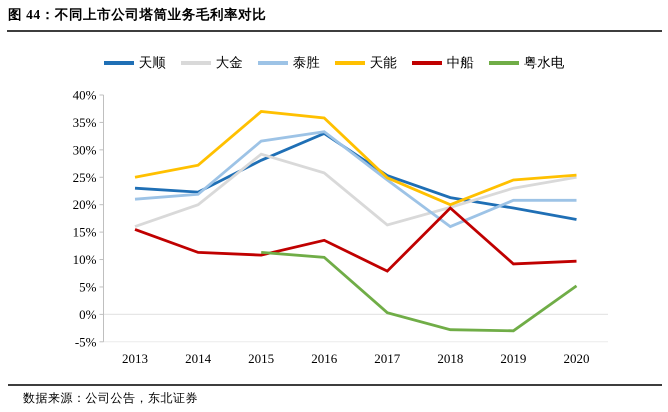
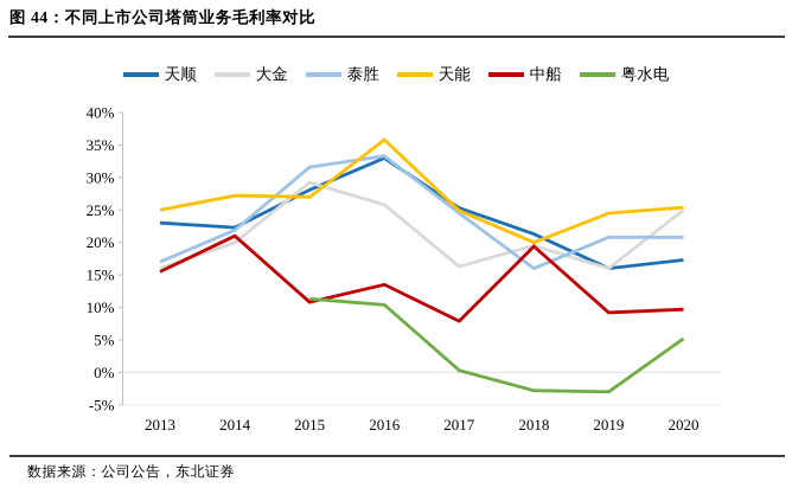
泰胜/2013: 21% -> 17%
中船/2014: 11% -> 21%
天能/2015: 37% -> 27%
天顺/2019: 19% -> 16%
大金/2019: 23% -> 16%
